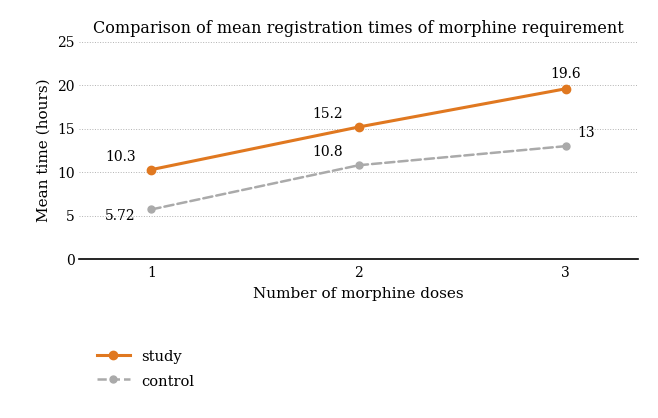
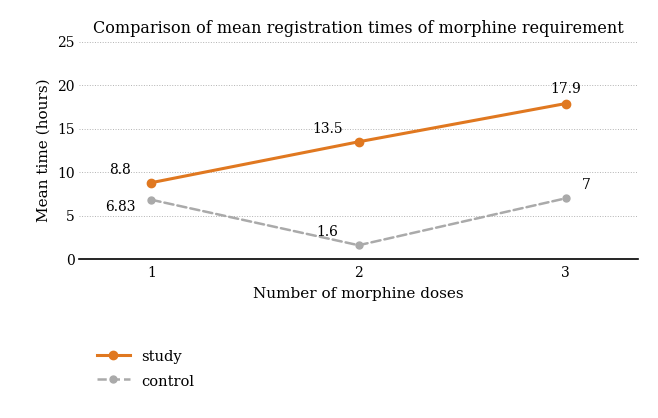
study/1: 10.3 -> 8.8
control/1: 5.72 -> 6.83
study/2: 15.2 -> 13.5
control/2: 10.8 -> 1.6
study/3: 19.6 -> 17.9
control/3: 13 -> 7
